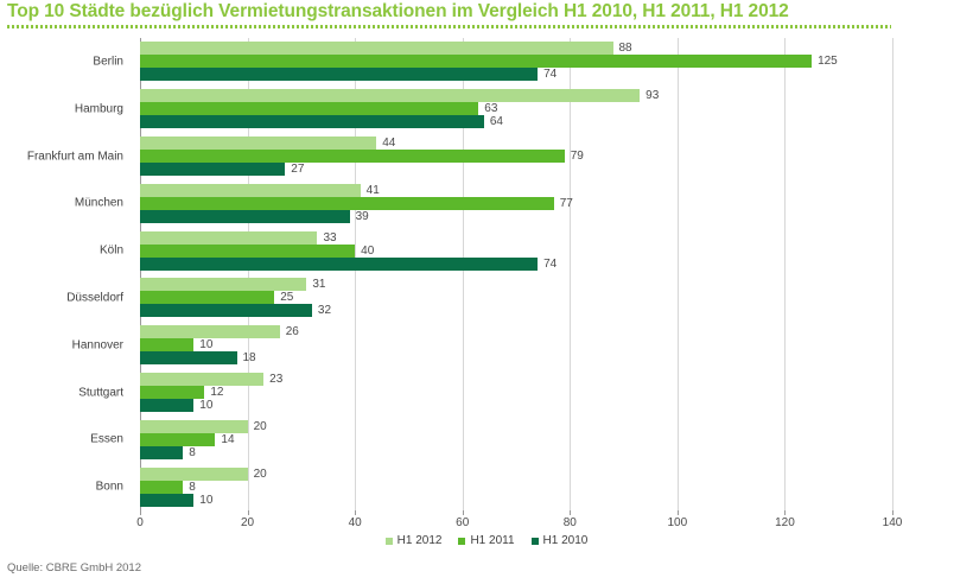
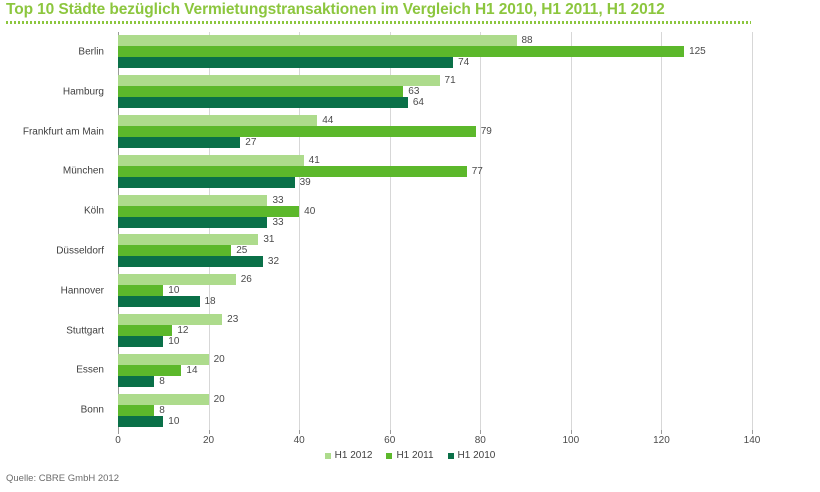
H1 2012/Hamburg: 93 -> 71
H1 2010/Köln: 74 -> 33
